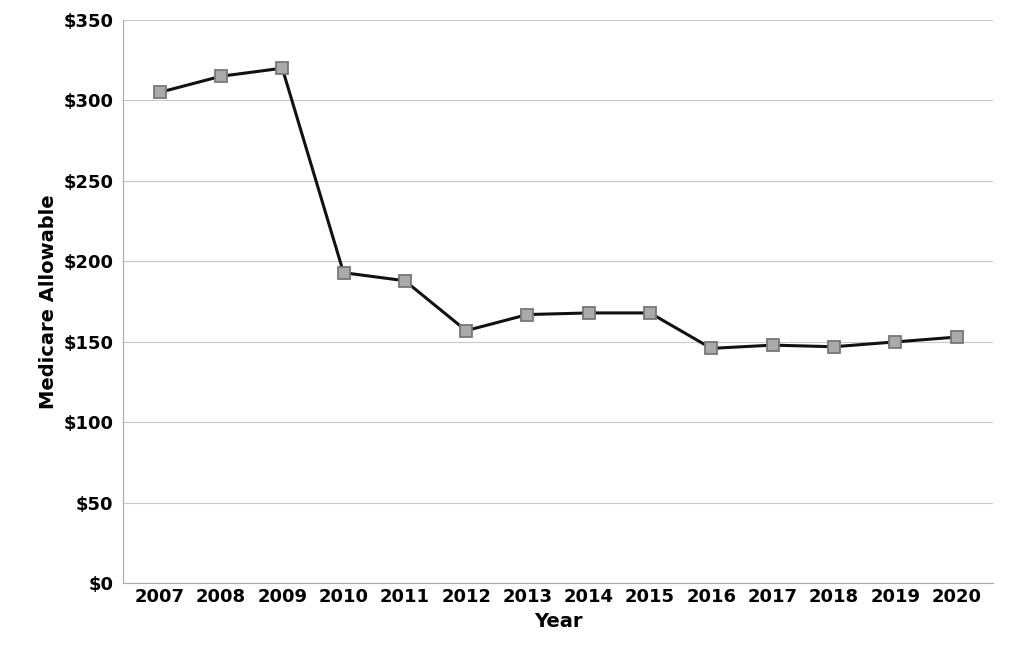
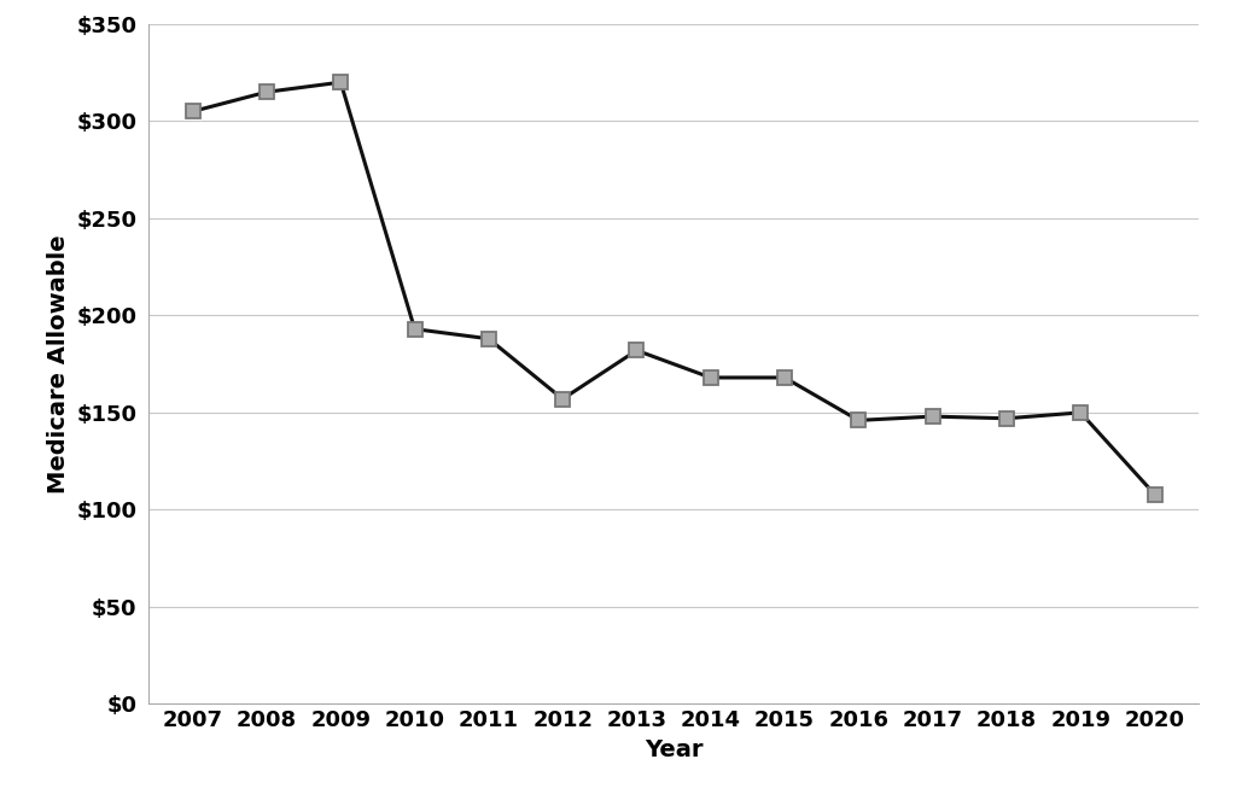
2013: $167 -> $182
2020: $153 -> $108
